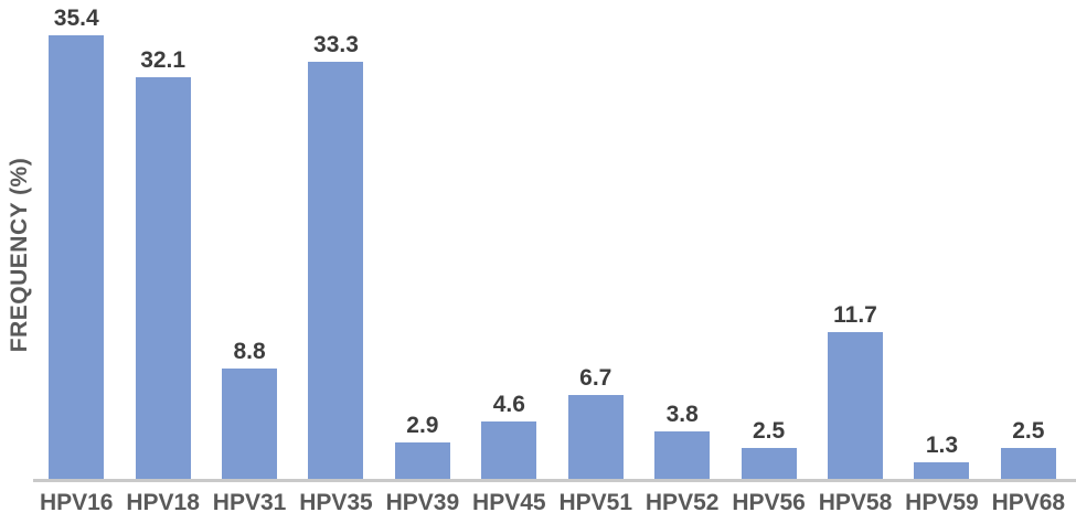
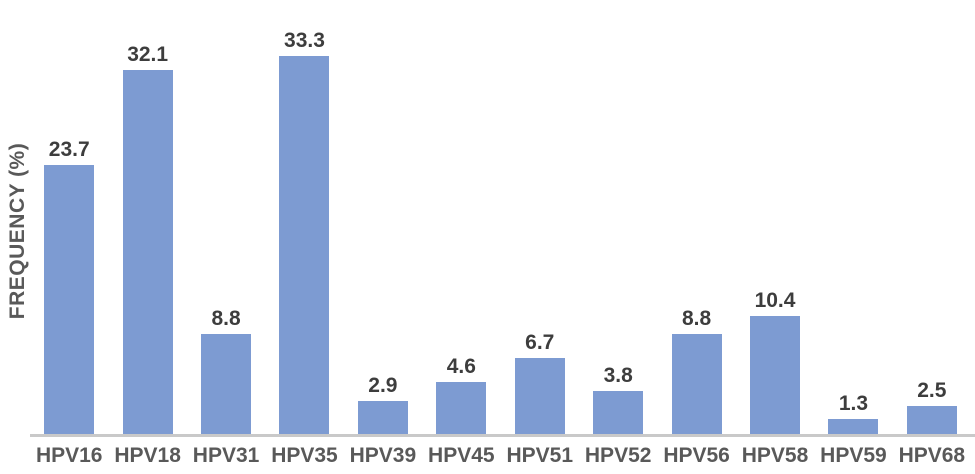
HPV16: 35.4 -> 23.7
HPV56: 2.5 -> 8.8
HPV58: 11.7 -> 10.4
